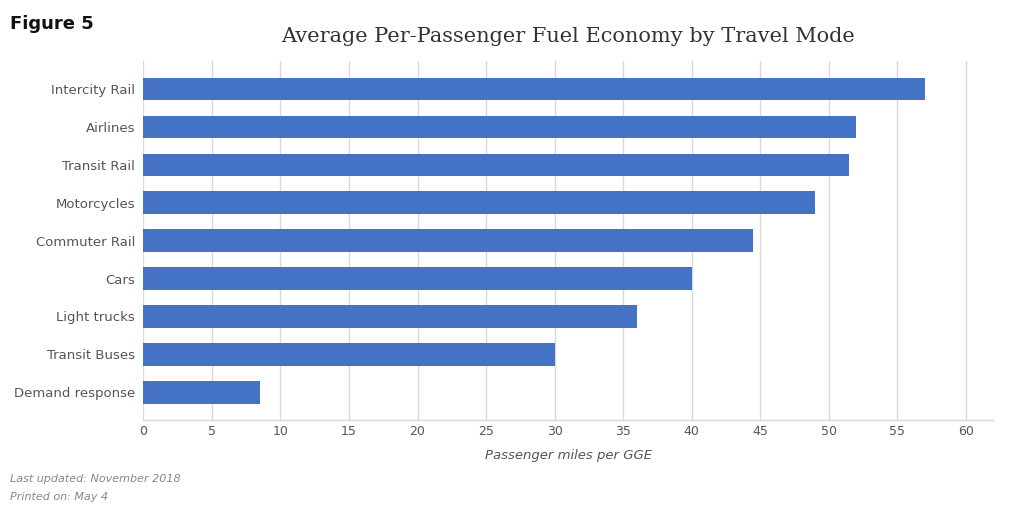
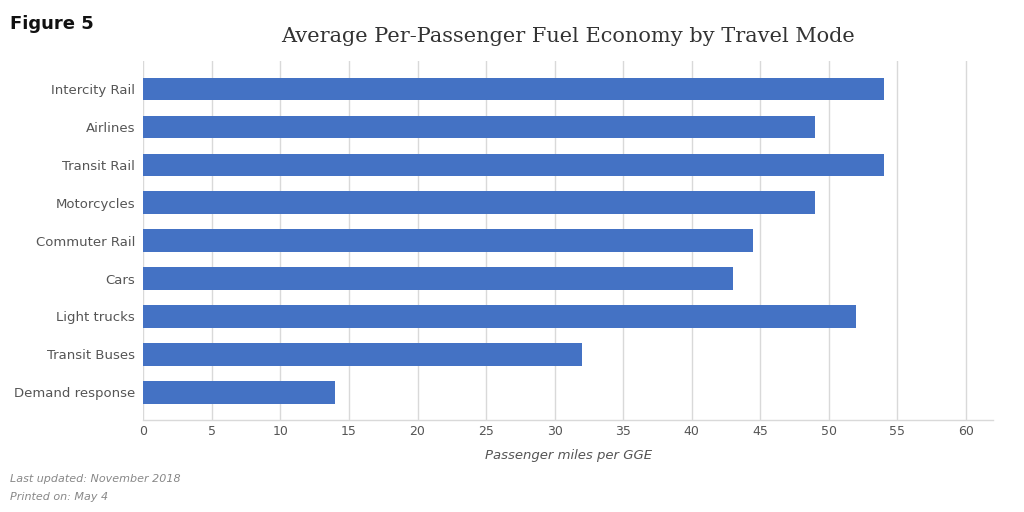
Intercity Rail: 57.0 -> 54.0
Airlines: 52.0 -> 49.0
Transit Rail: 51.5 -> 54.0
Cars: 40.0 -> 43.0
Light trucks: 36.0 -> 52.0
Transit Buses: 30.0 -> 32.0
Demand response: 8.5 -> 14.0
